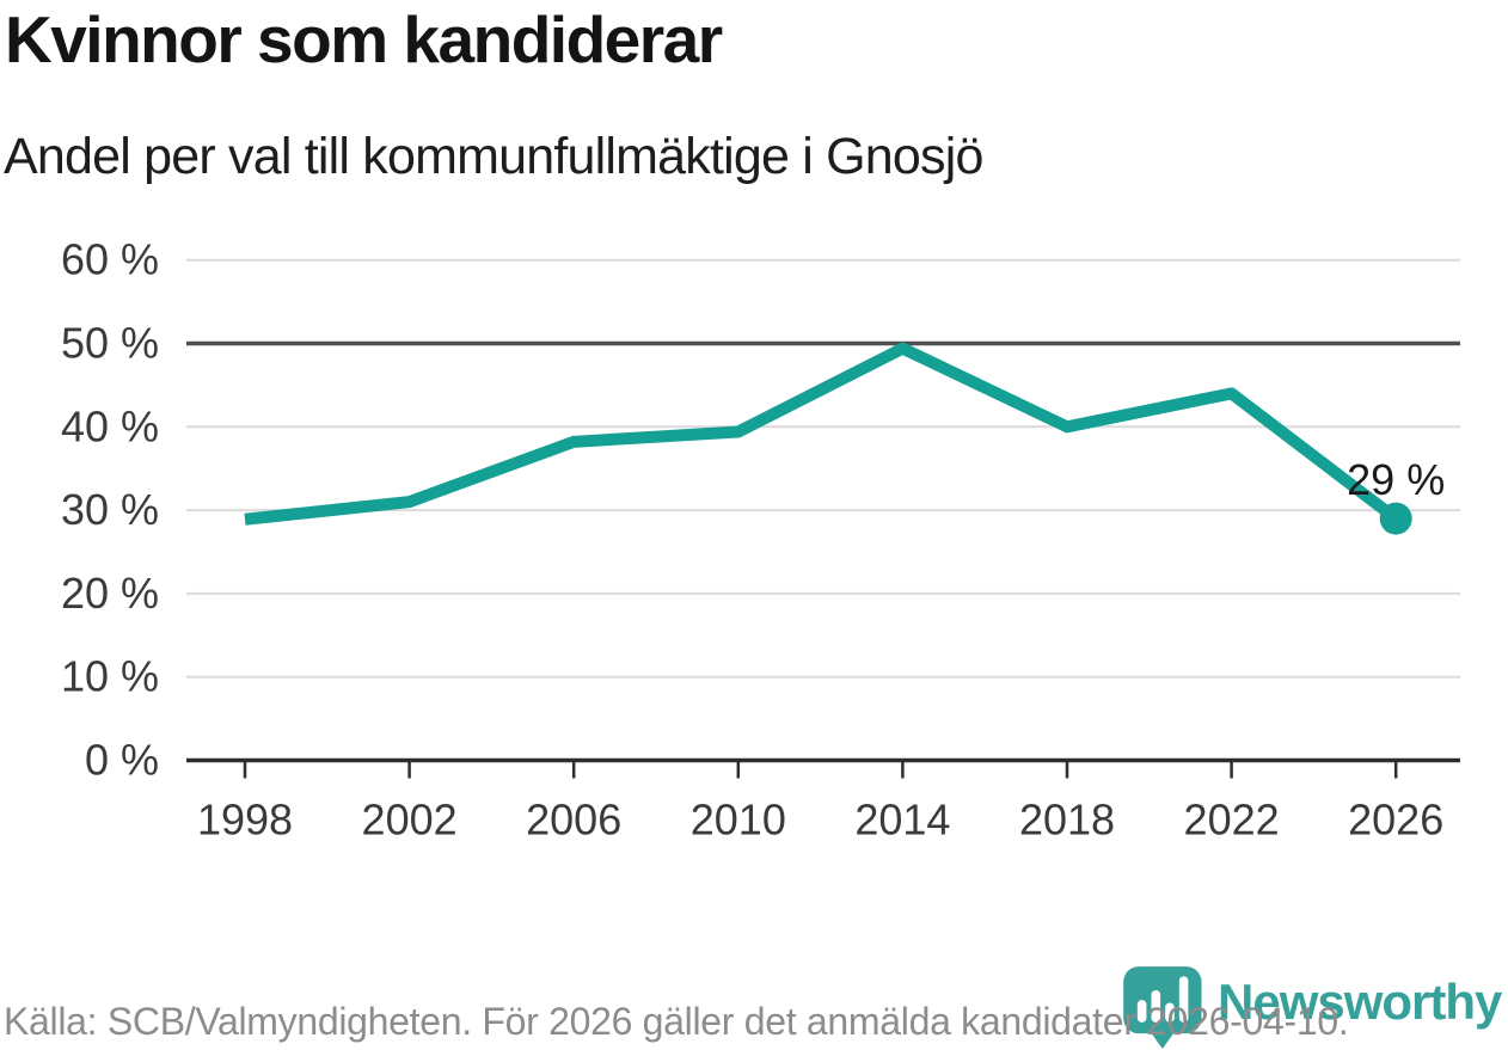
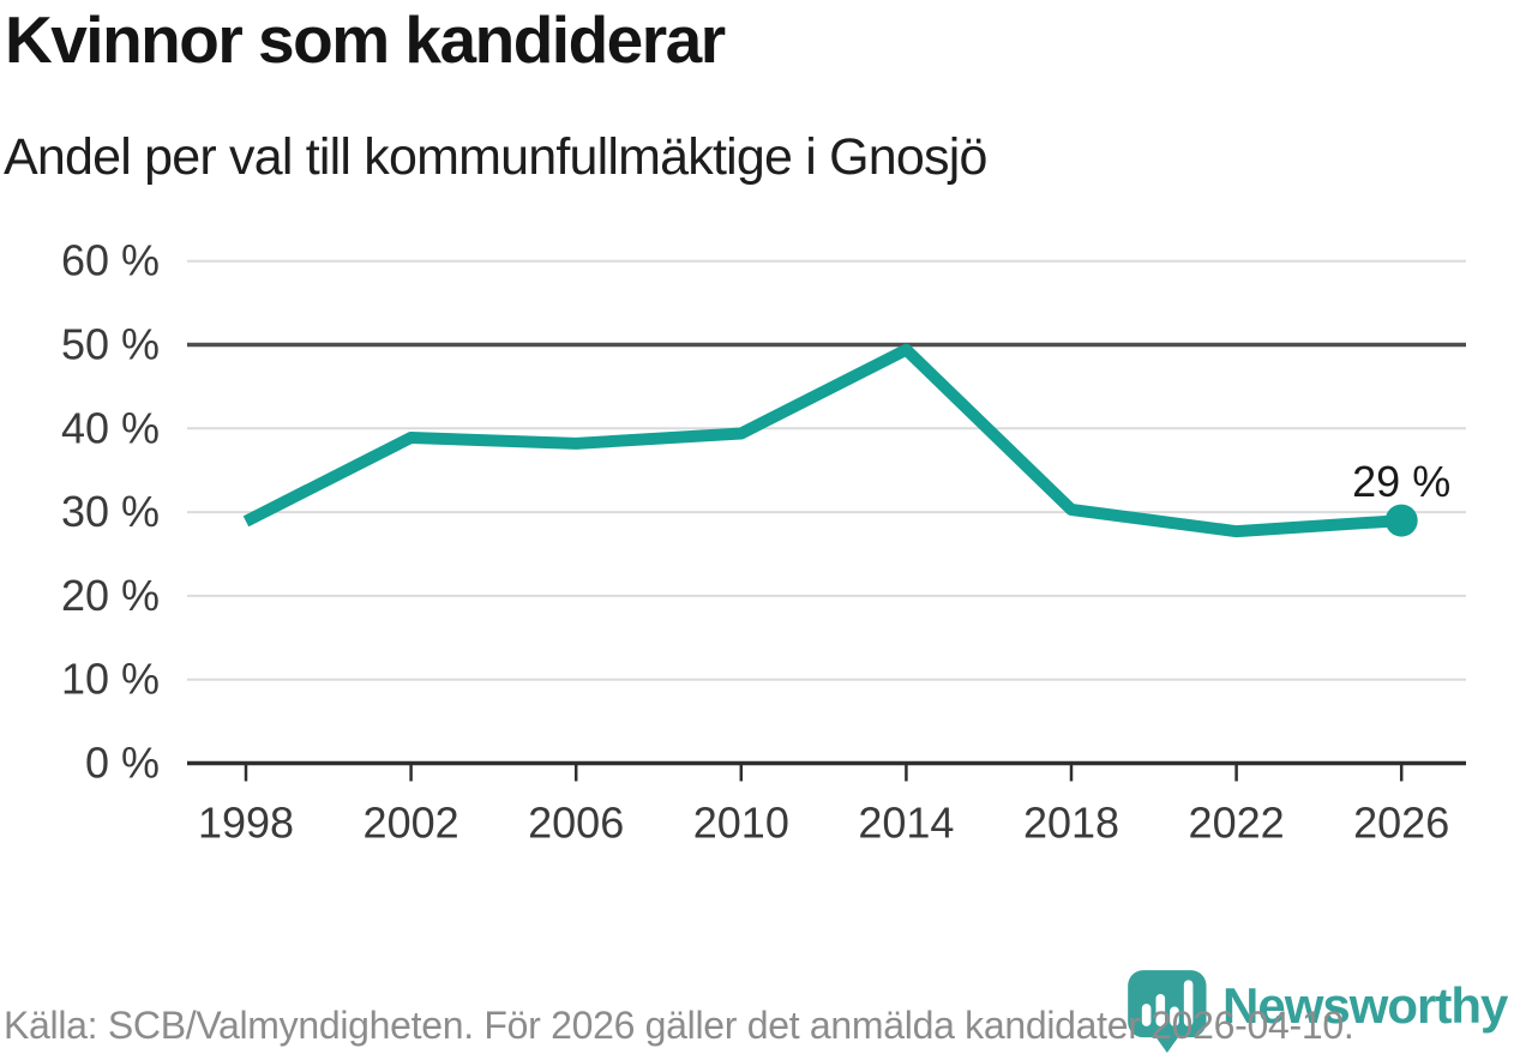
2002: 31% -> 39%
2018: 40% -> 30%
2022: 44% -> 28%
